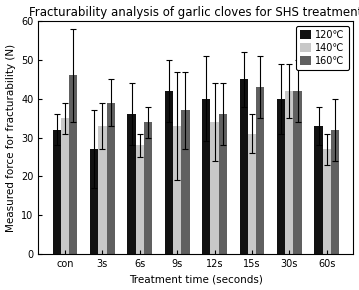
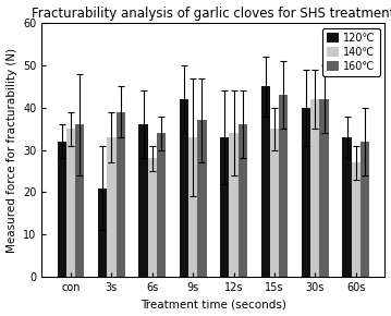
160℃/con: 46 -> 36
120℃/3s: 27 -> 21
120℃/12s: 40 -> 33
140℃/15s: 31 -> 35
